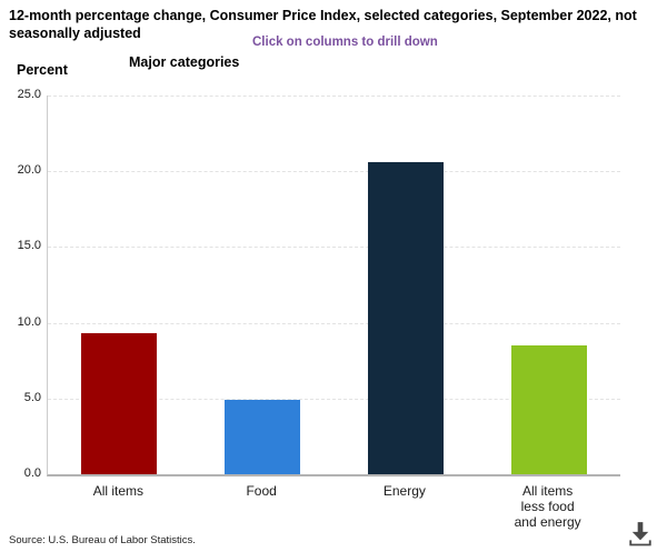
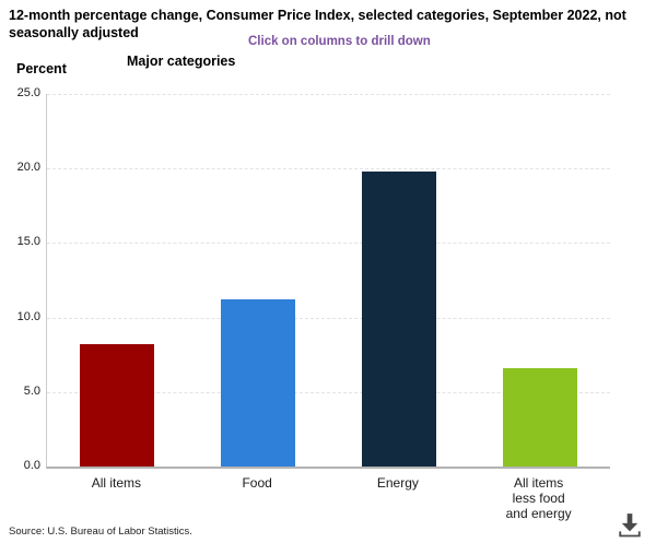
All items: 9.3 -> 8.2
Food: 4.9 -> 11.2
Energy: 20.6 -> 19.8
All items less food and energy: 8.5 -> 6.6
